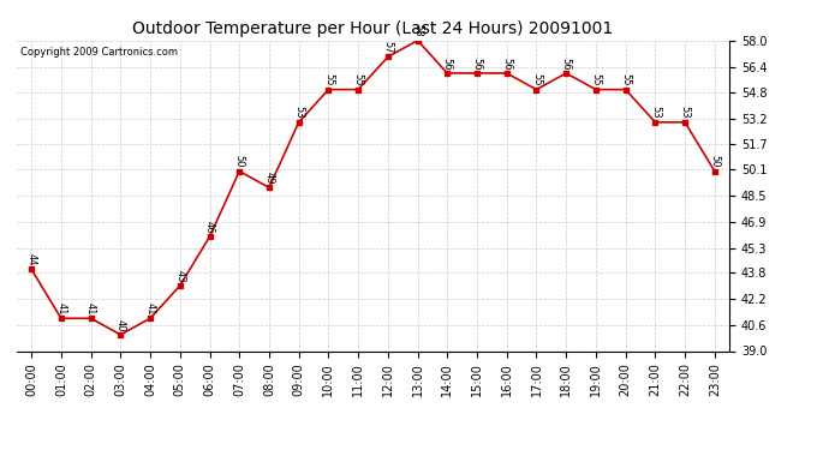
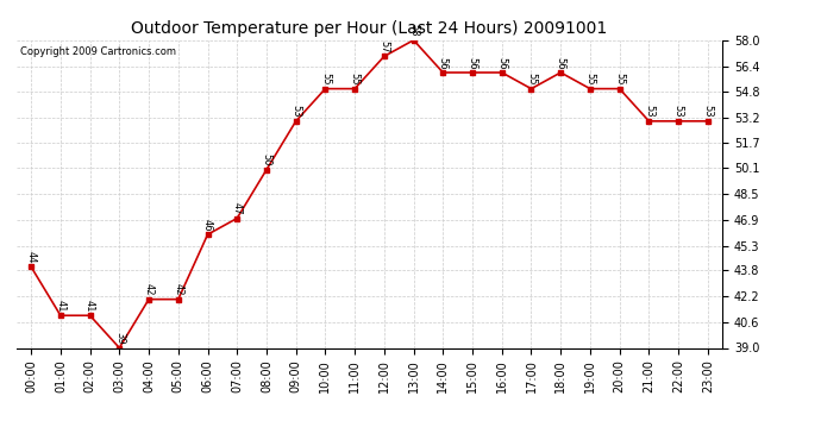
03:00: 40 -> 39
04:00: 41 -> 42
05:00: 43 -> 42
07:00: 50 -> 47
08:00: 49 -> 50
23:00: 50 -> 53
